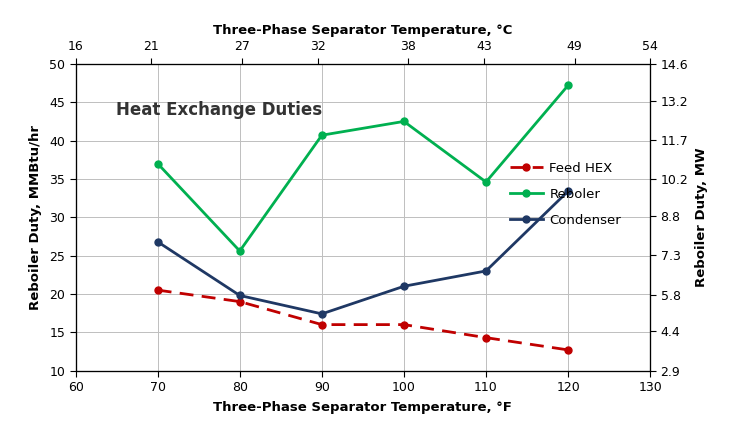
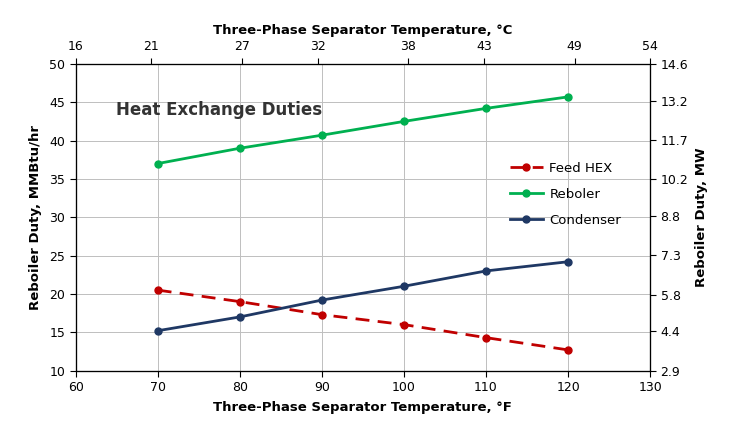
Condenser/70: 26.8 -> 15.2
Reboler/80: 25.6 -> 39.0
Condenser/80: 19.8 -> 17.0
Feed HEX/90: 16.0 -> 17.3
Condenser/90: 17.4 -> 19.2
Reboler/110: 34.6 -> 44.2
Reboler/120: 47.2 -> 45.7
Condenser/120: 33.4 -> 24.2
